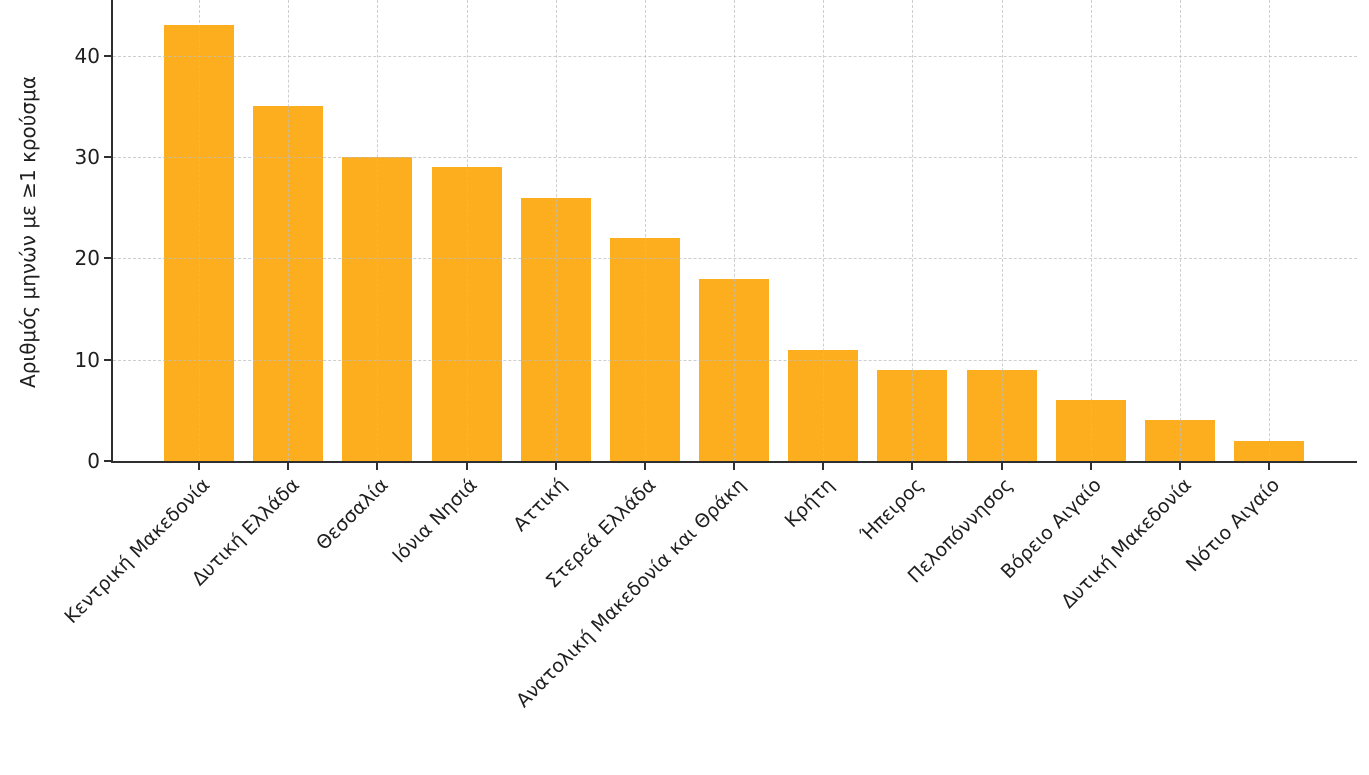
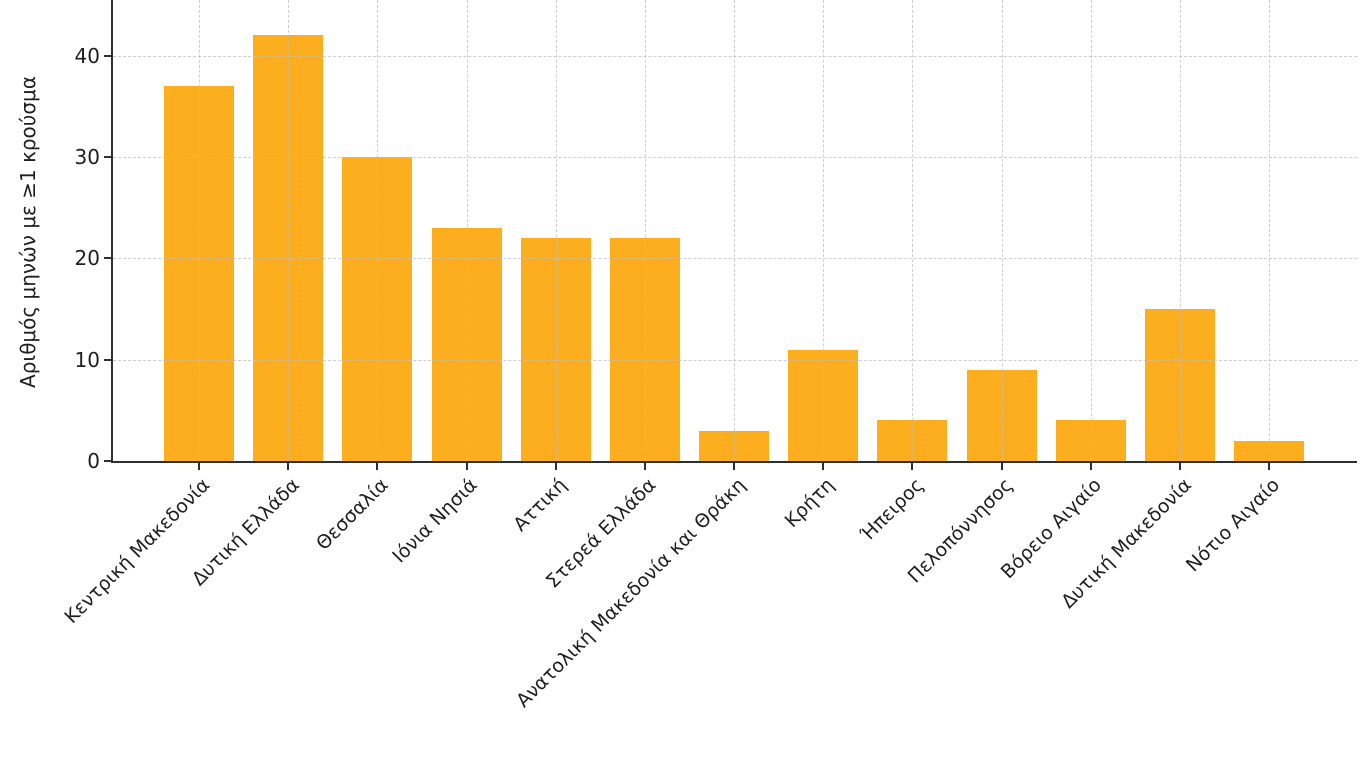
Κεντρική Μακεδονία: 43 -> 37
Δυτική Ελλάδα: 35 -> 42
Ιόνια Νησιά: 29 -> 23
Αττική: 26 -> 22
Ανατολική Μακεδονία και Θράκη: 18 -> 3
Ήπειρος: 9 -> 4
Βόρειο Αιγαίο: 6 -> 4
Δυτική Μακεδονία: 4 -> 15
